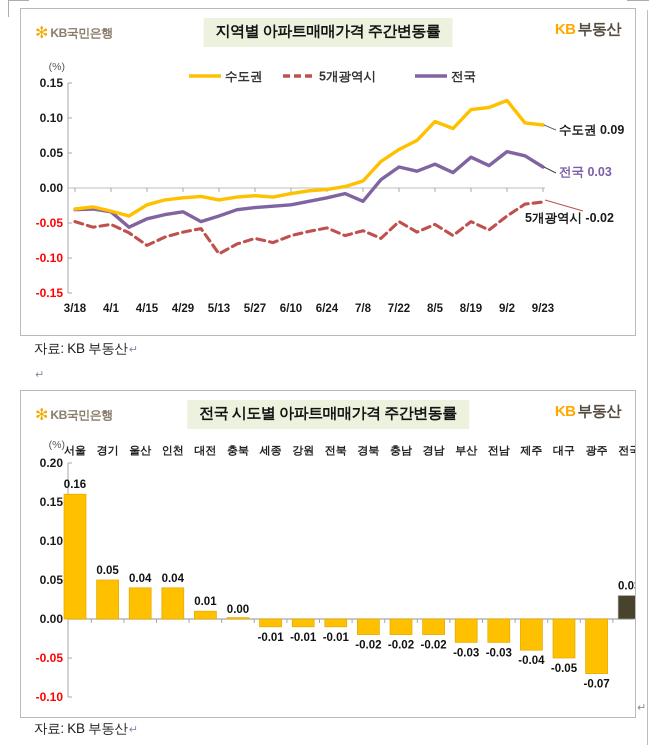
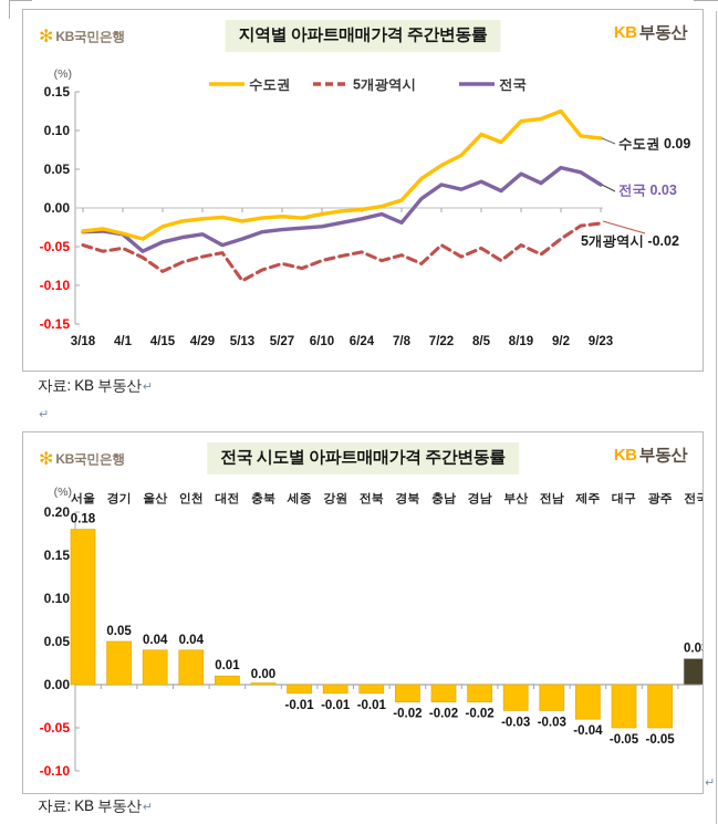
전국 시도별 아파트매매가격 주간변동률/서울: 0.16 -> 0.18
전국 시도별 아파트매매가격 주간변동률/광주: -0.07 -> -0.05
